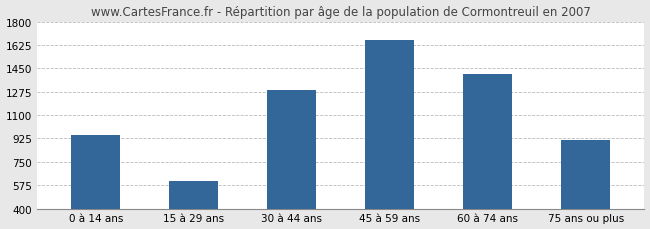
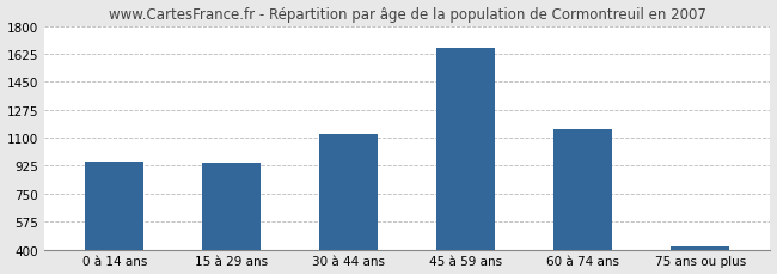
15 à 29 ans: 610 -> 940
30 à 44 ans: 1290 -> 1120
60 à 74 ans: 1410 -> 1150
75 ans ou plus: 910 -> 420
